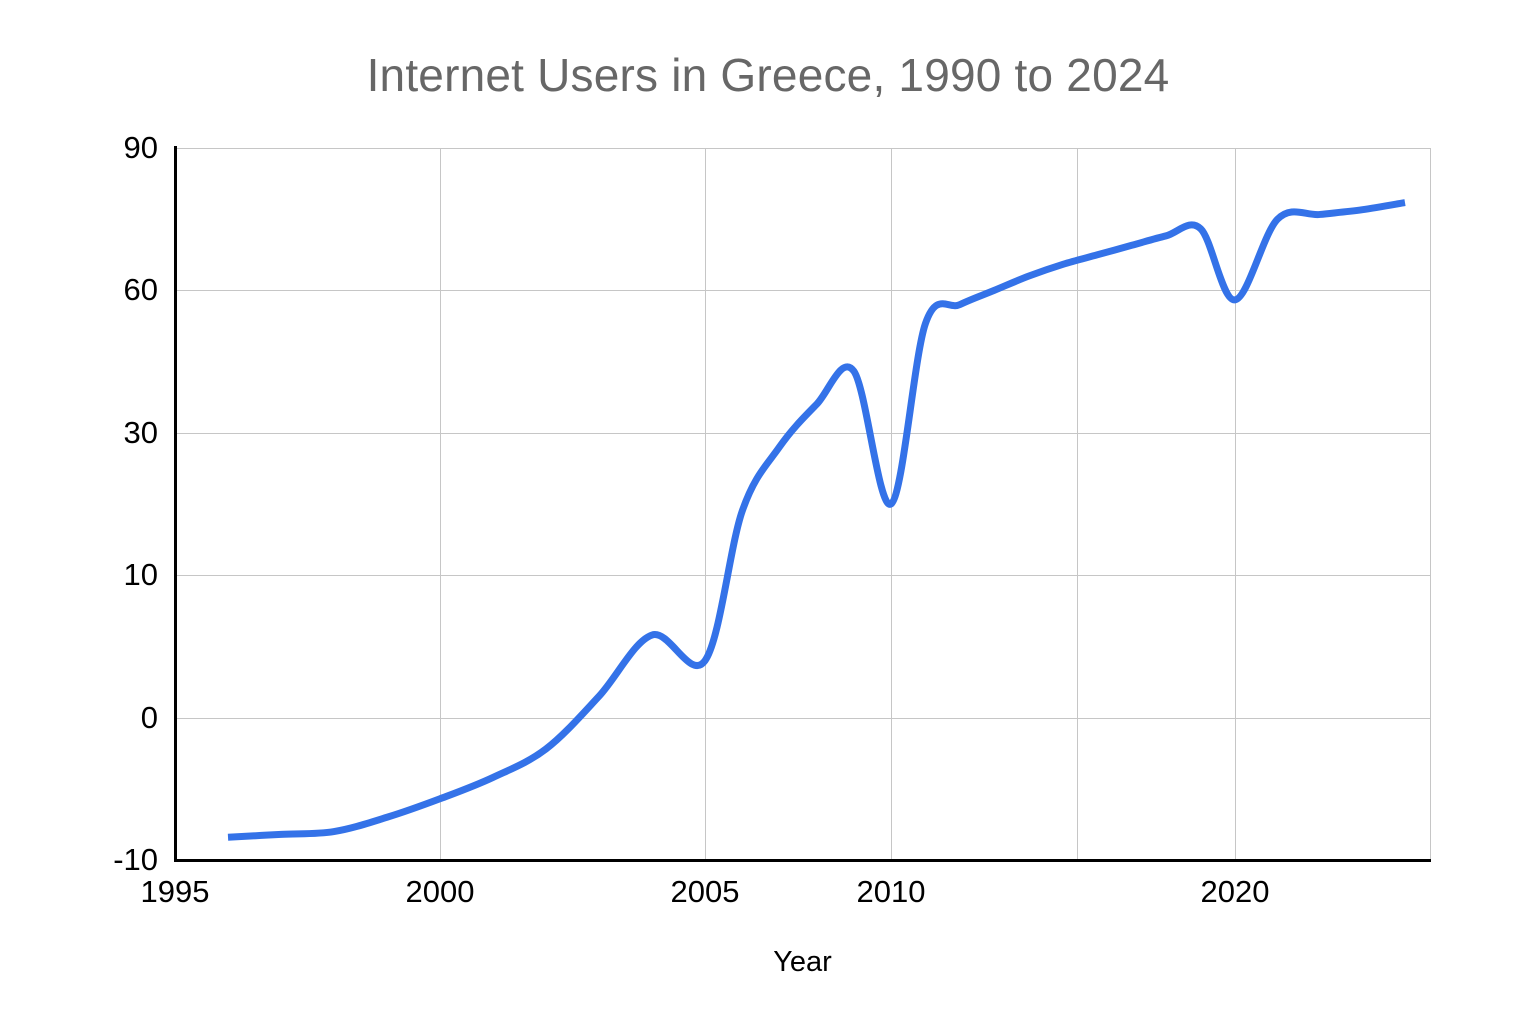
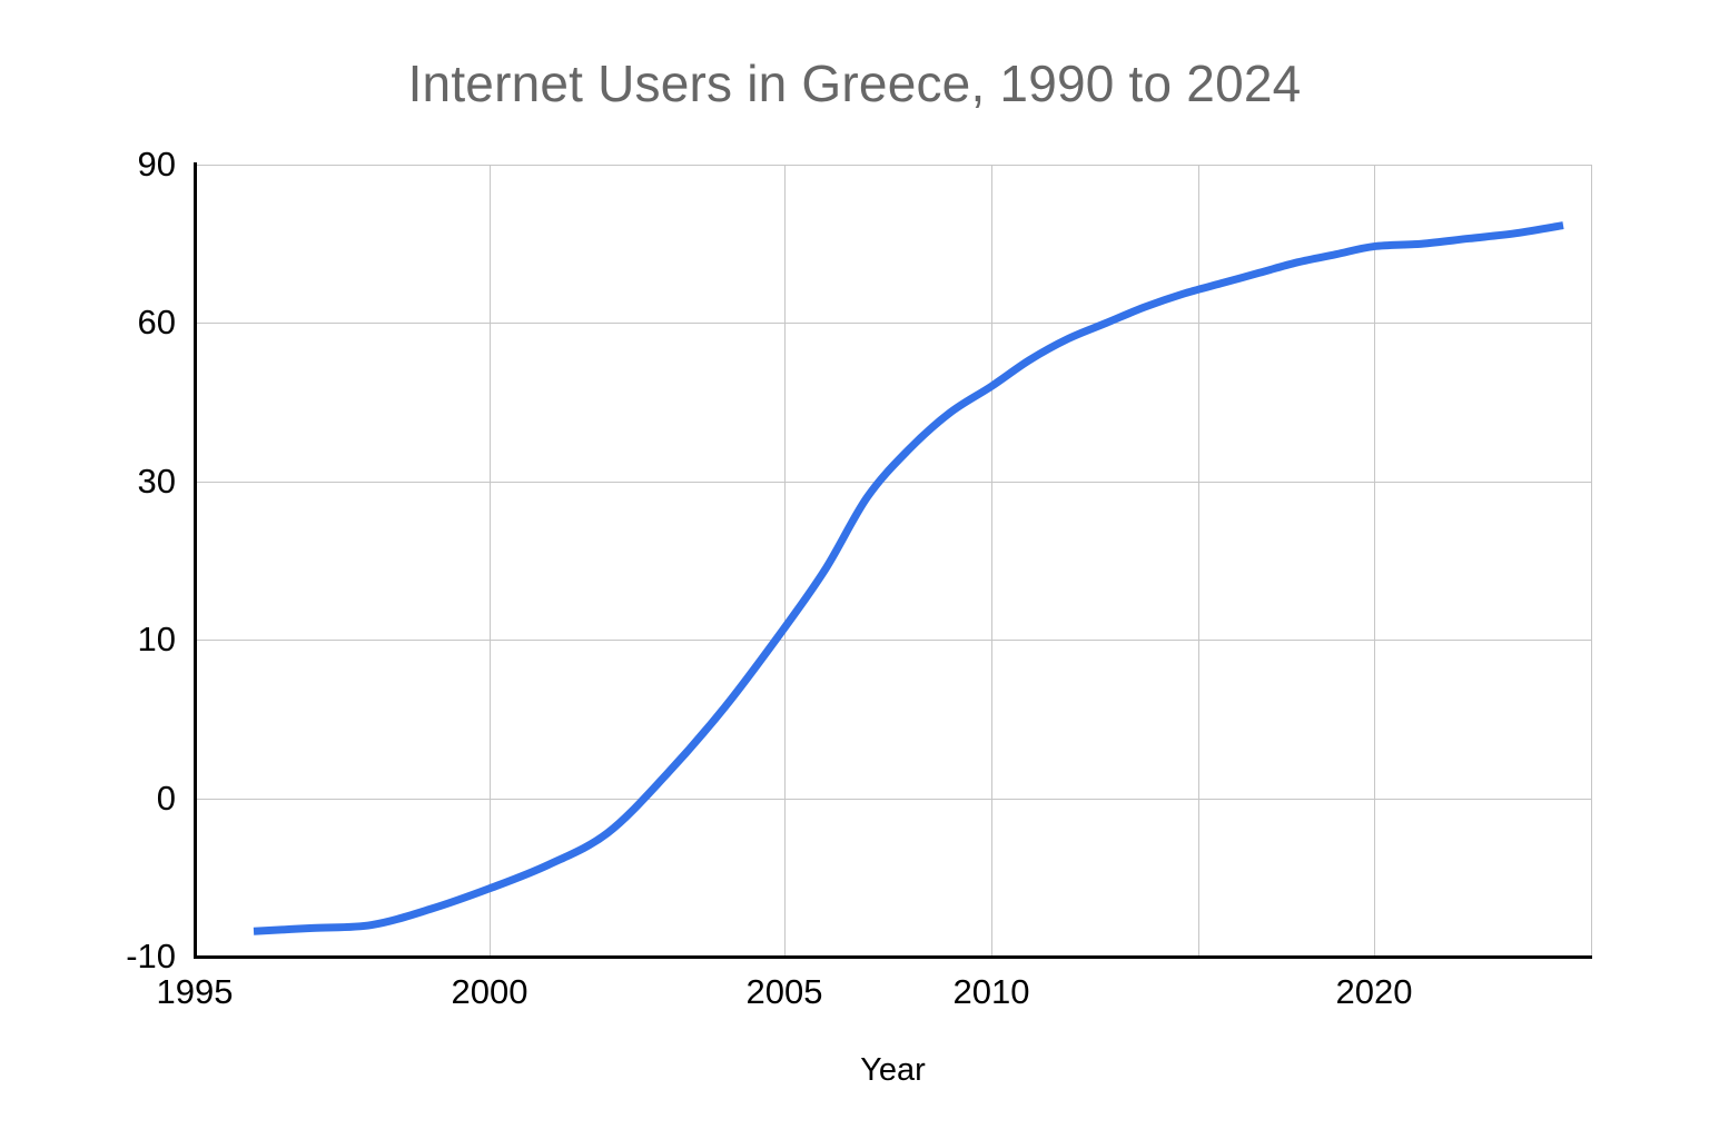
2005: 4 -> 12
2010: 20 -> 48
2020: 58 -> 74
